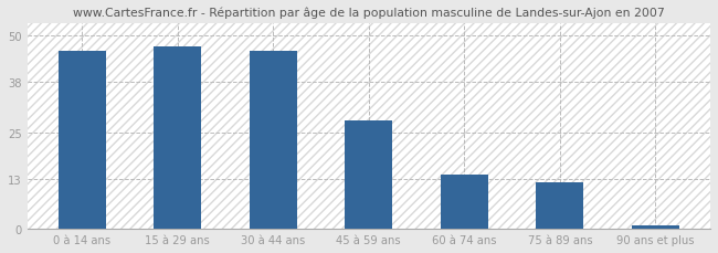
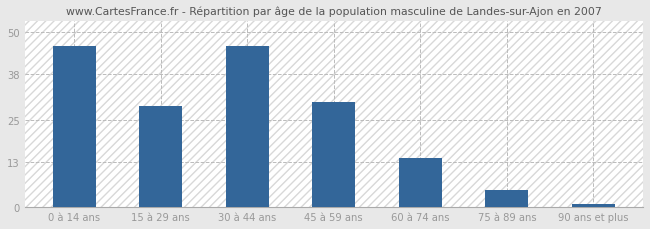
15 à 29 ans: 47 -> 29
45 à 59 ans: 28 -> 30
75 à 89 ans: 12 -> 5
